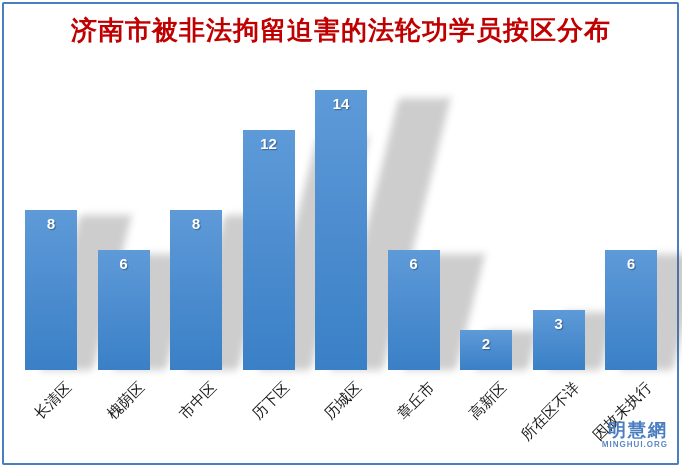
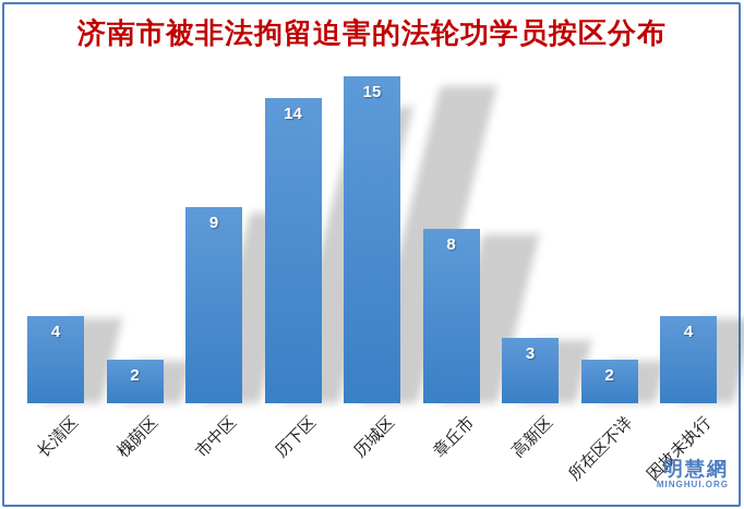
长清区: 8 -> 4
槐荫区: 6 -> 2
市中区: 8 -> 9
历下区: 12 -> 14
历城区: 14 -> 15
章丘市: 6 -> 8
高新区: 2 -> 3
所在区不详: 3 -> 2
因故未执行: 6 -> 4
